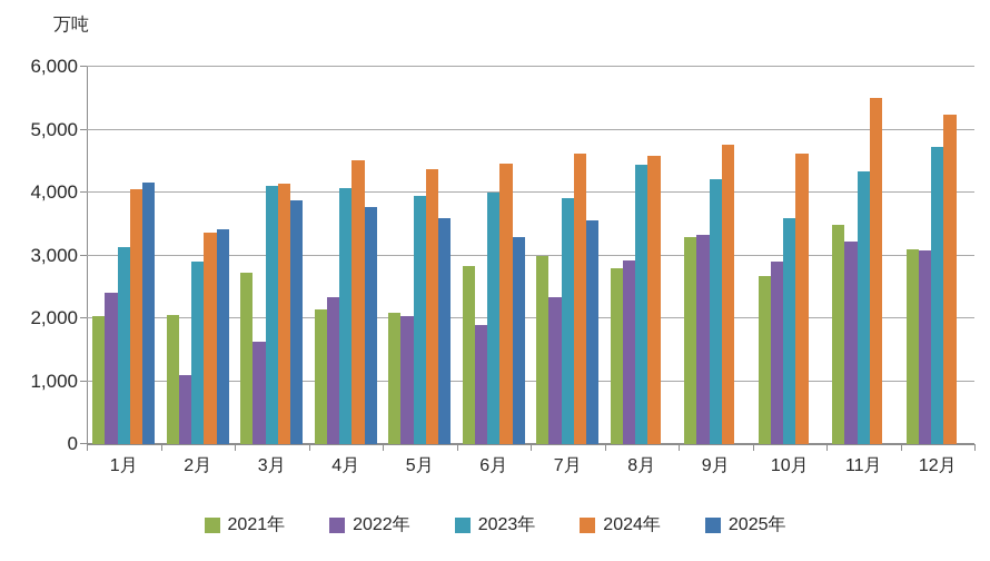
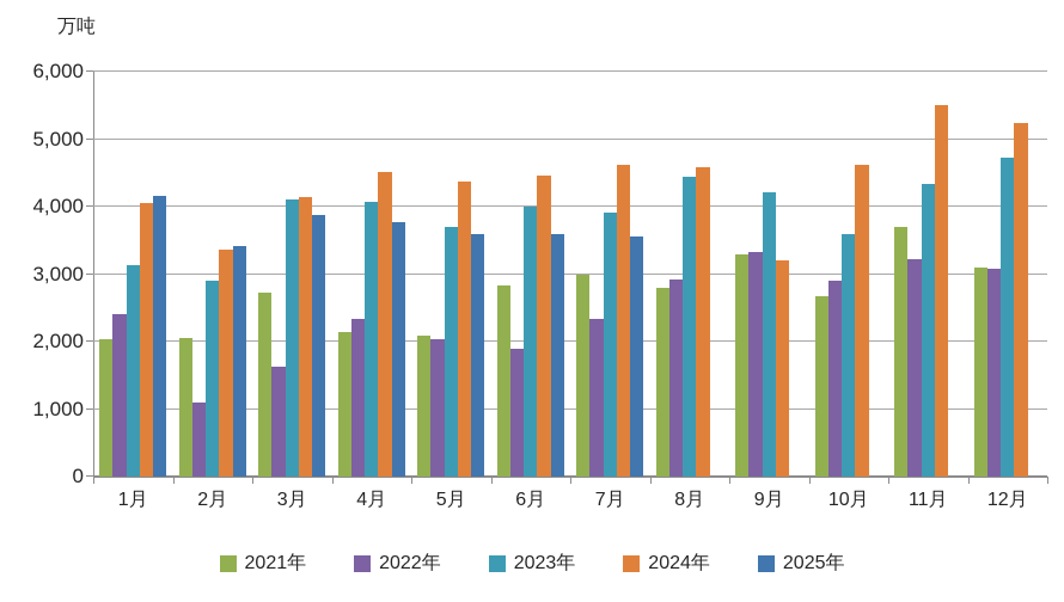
2023年/5月: 4000 -> 3700
2025年/6月: 3300 -> 3600
2024年/9月: 4800 -> 3200
2021年/11月: 3500 -> 3700
